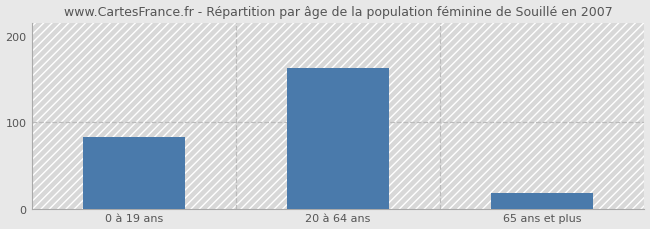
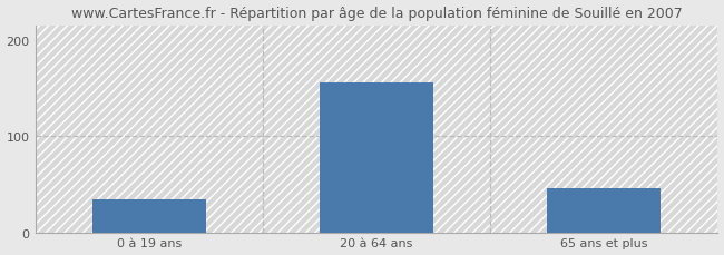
0 à 19 ans: 83 -> 34
20 à 64 ans: 163 -> 156
65 ans et plus: 18 -> 46
